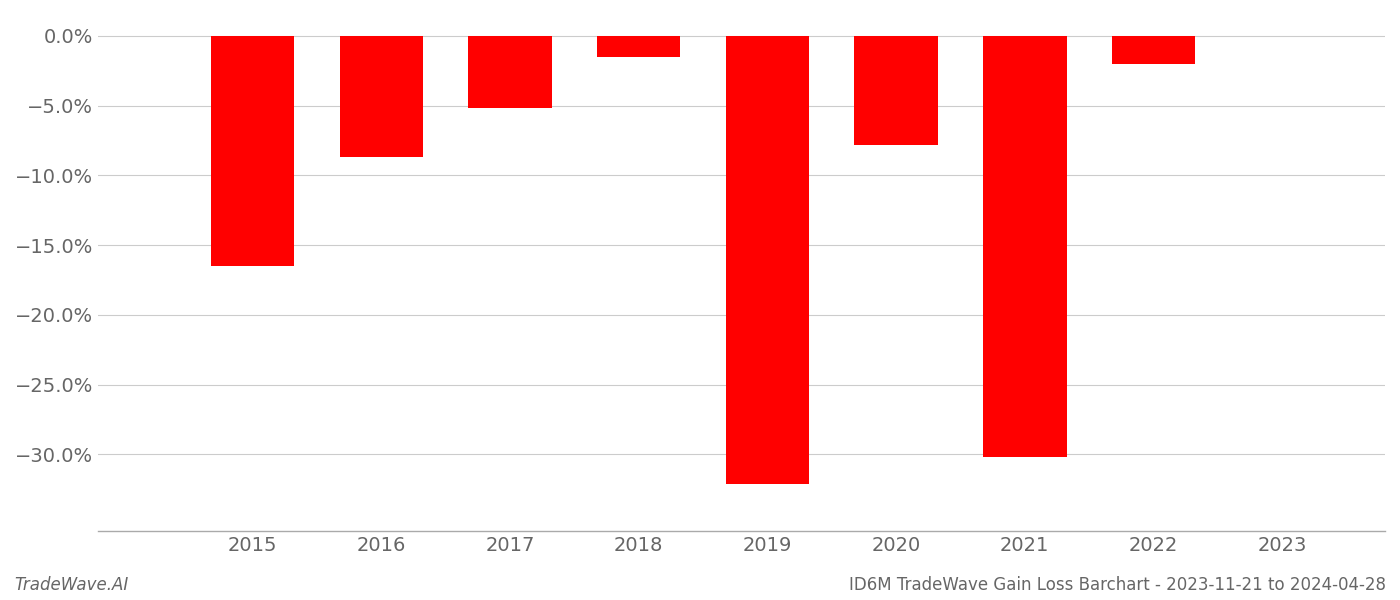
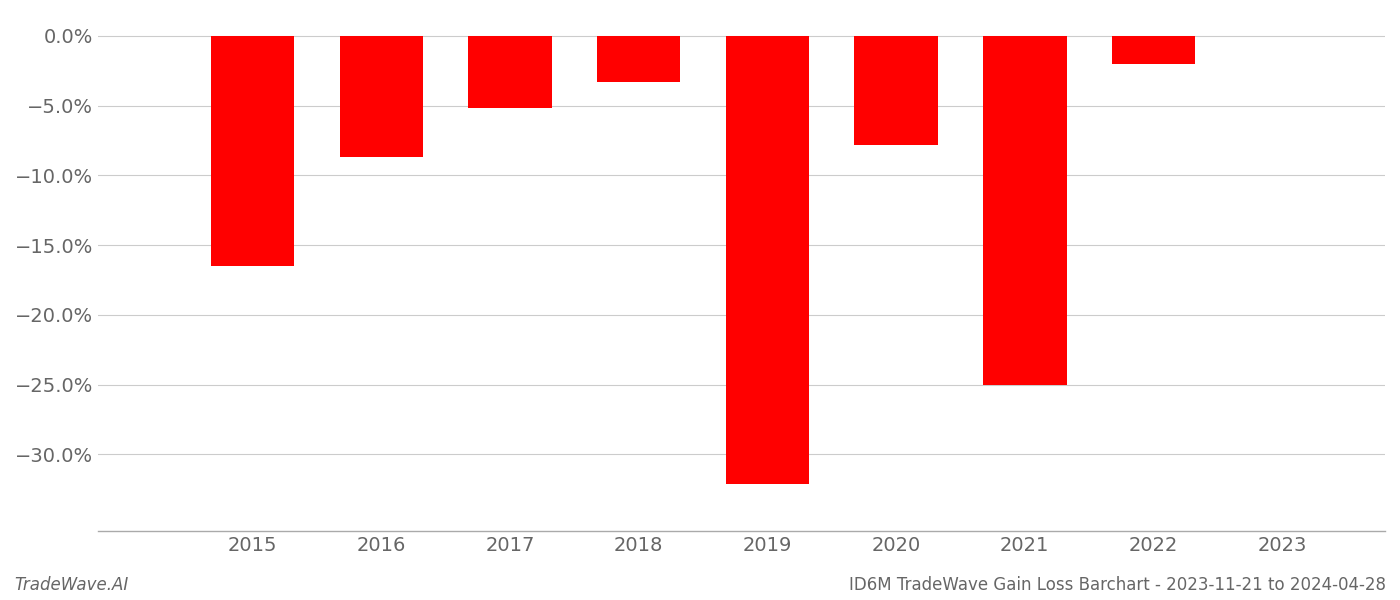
2018: -1.5% -> -3.3%
2021: -30.2% -> -25.0%
